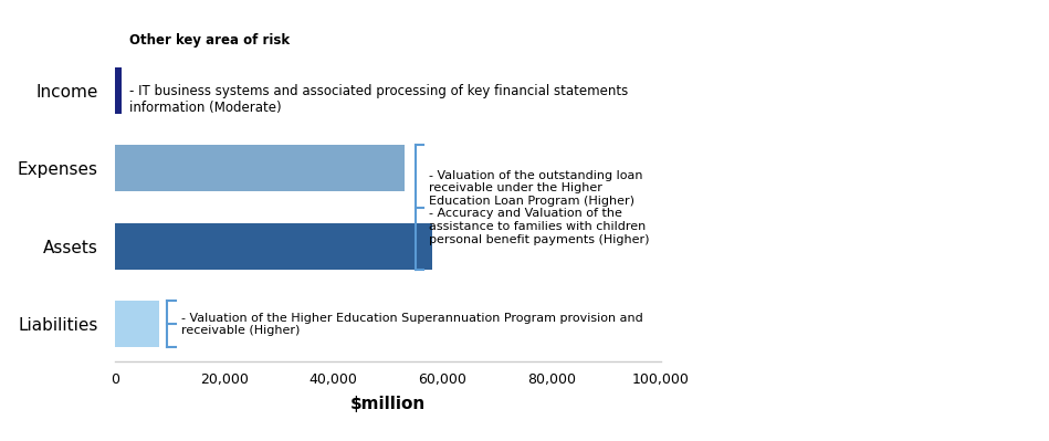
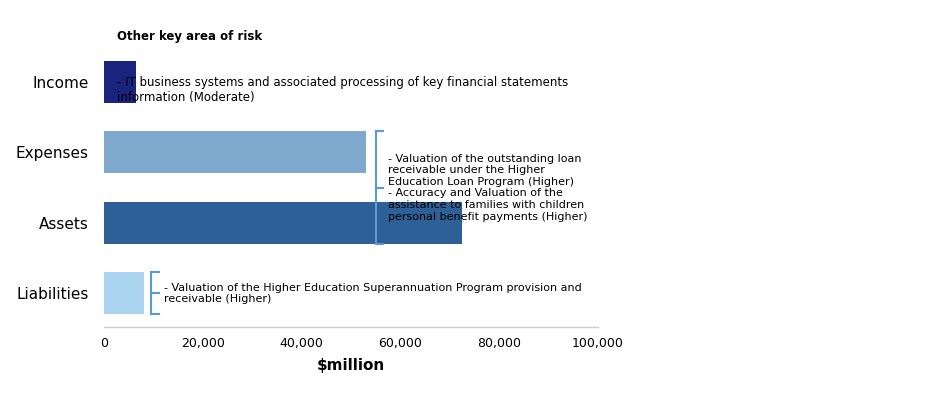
Income: 1,200 -> 6,500
Assets: 58,000 -> 72,500
